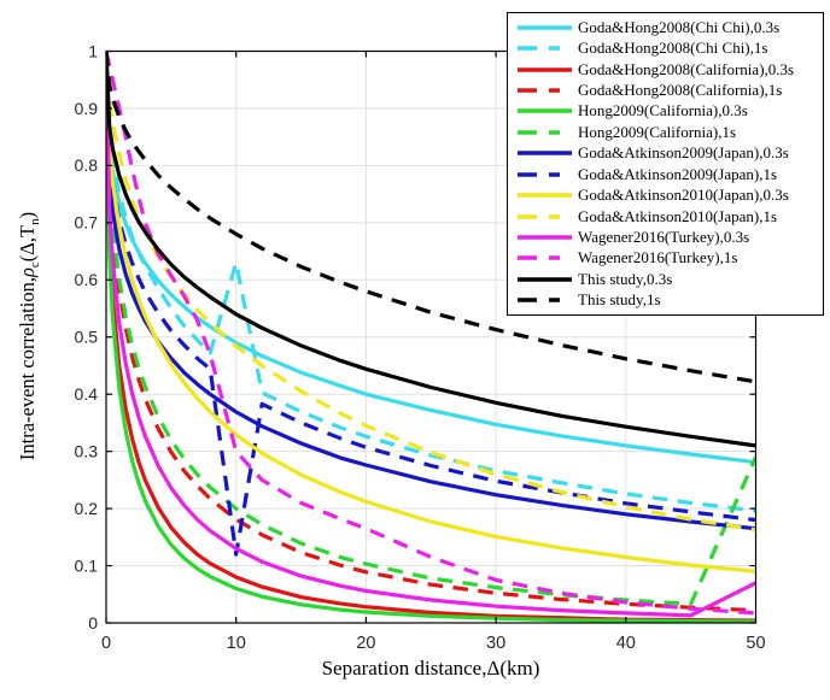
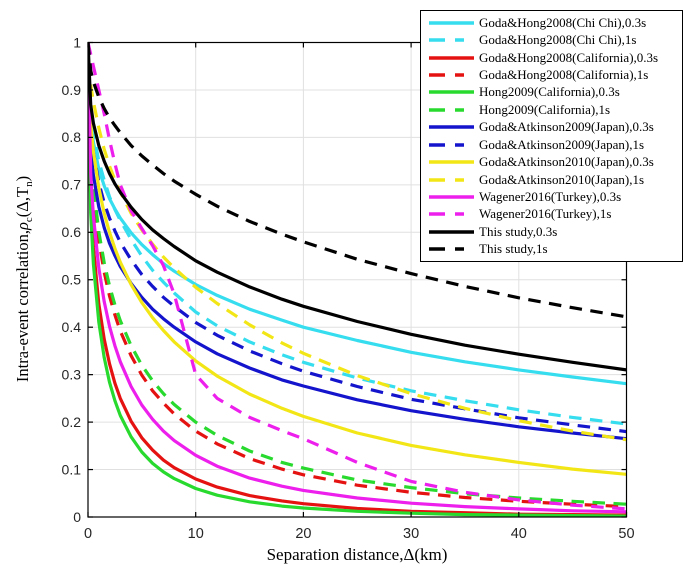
Goda&Hong2008(Chi Chi),1s/10: 0.63 -> 0.43
Goda&Atkinson2009(Japan),1s/10: 0.12 -> 0.41
Hong2009(California),1s/50: 0.29 -> 0.03
Wagener2016(Turkey),0.3s/50: 0.07 -> 0.01
